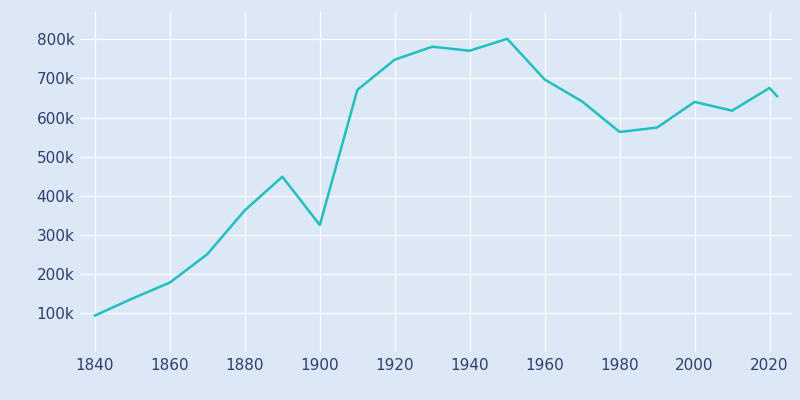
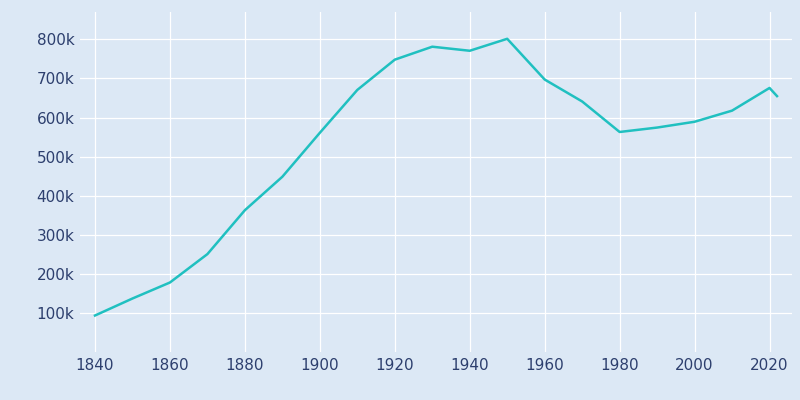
1900: 325k -> 561k
2000: 640k -> 589k
